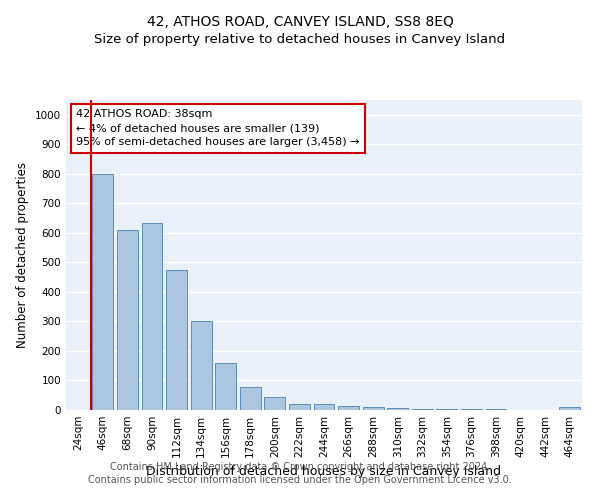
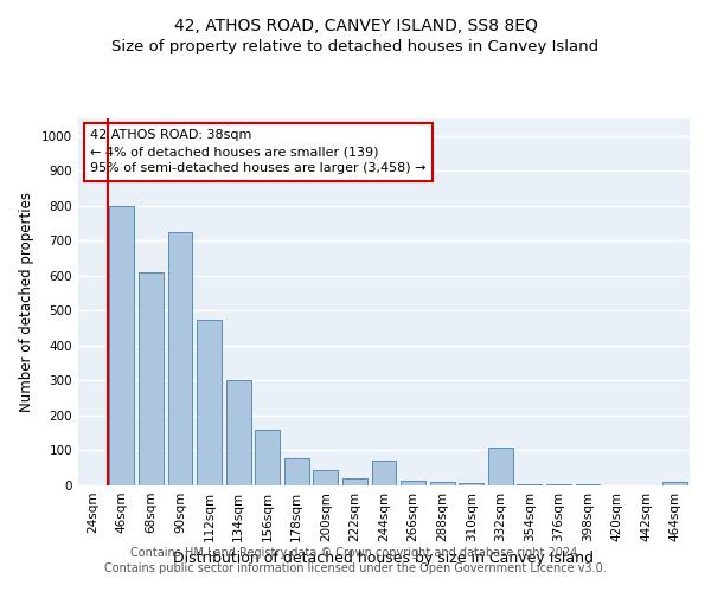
90sqm: 635 -> 725
244sqm: 20 -> 70
332sqm: 5 -> 110
